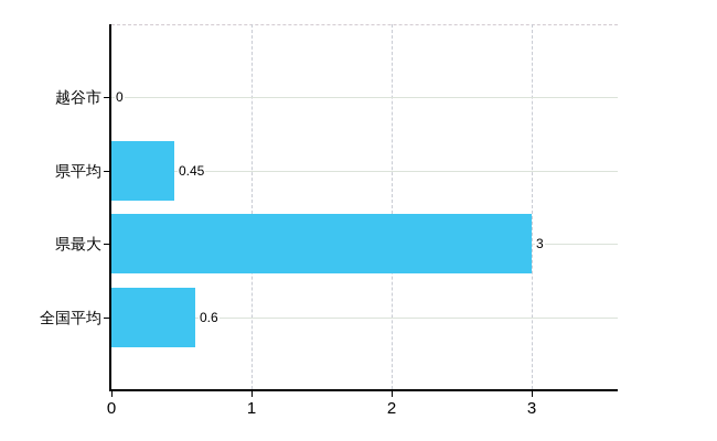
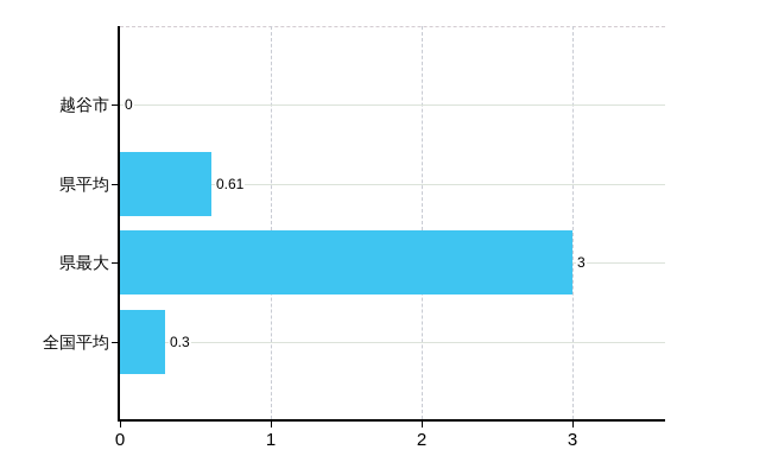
県平均: 0.45 -> 0.61
全国平均: 0.6 -> 0.3
